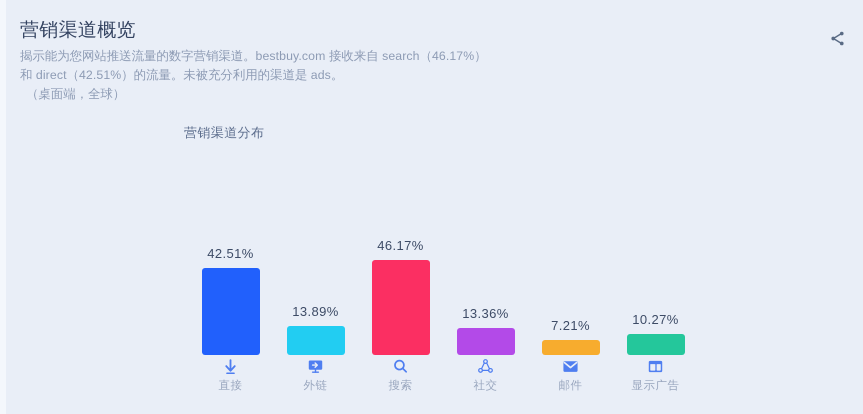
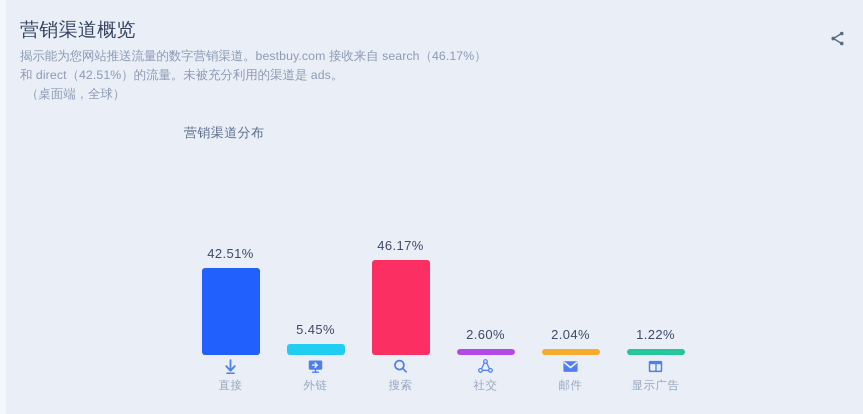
外链: 13.89% -> 5.45%
社交: 13.36% -> 2.60%
邮件: 7.21% -> 2.04%
显示广告: 10.27% -> 1.22%
